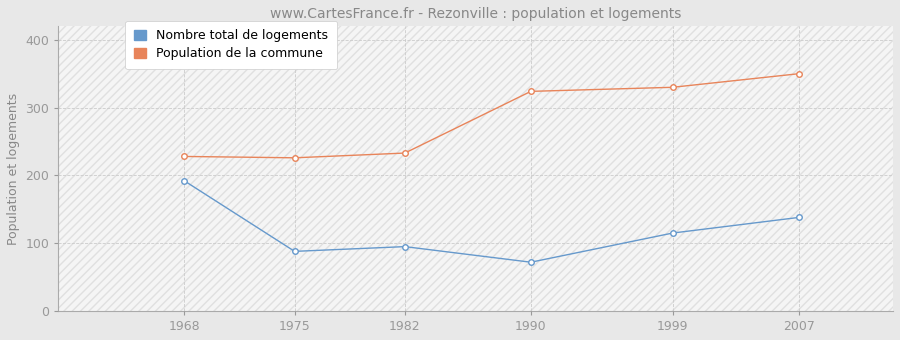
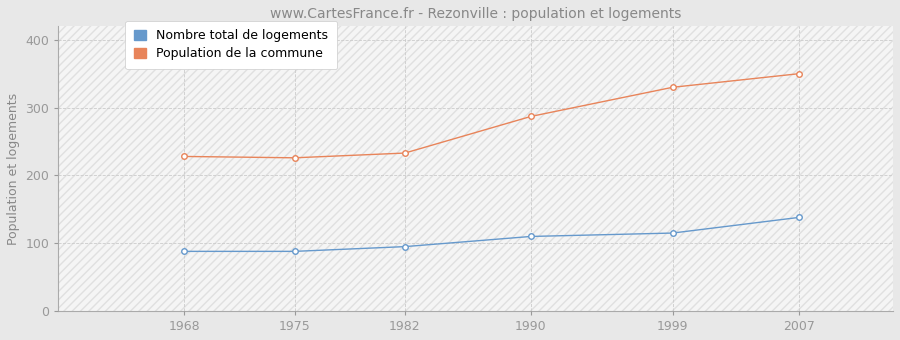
Nombre total de logements/1968: 192 -> 88
Nombre total de logements/1990: 72 -> 110
Population de la commune/1990: 324 -> 287
